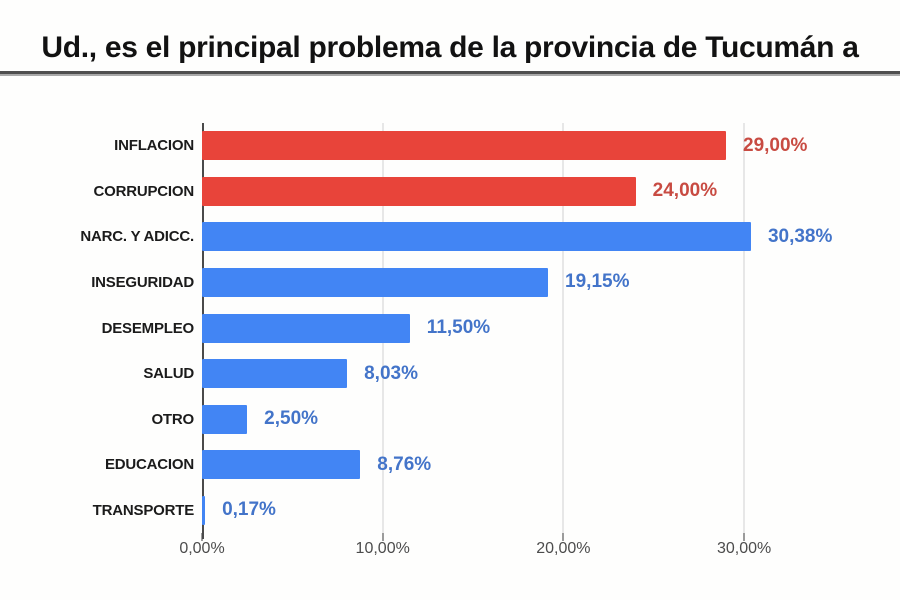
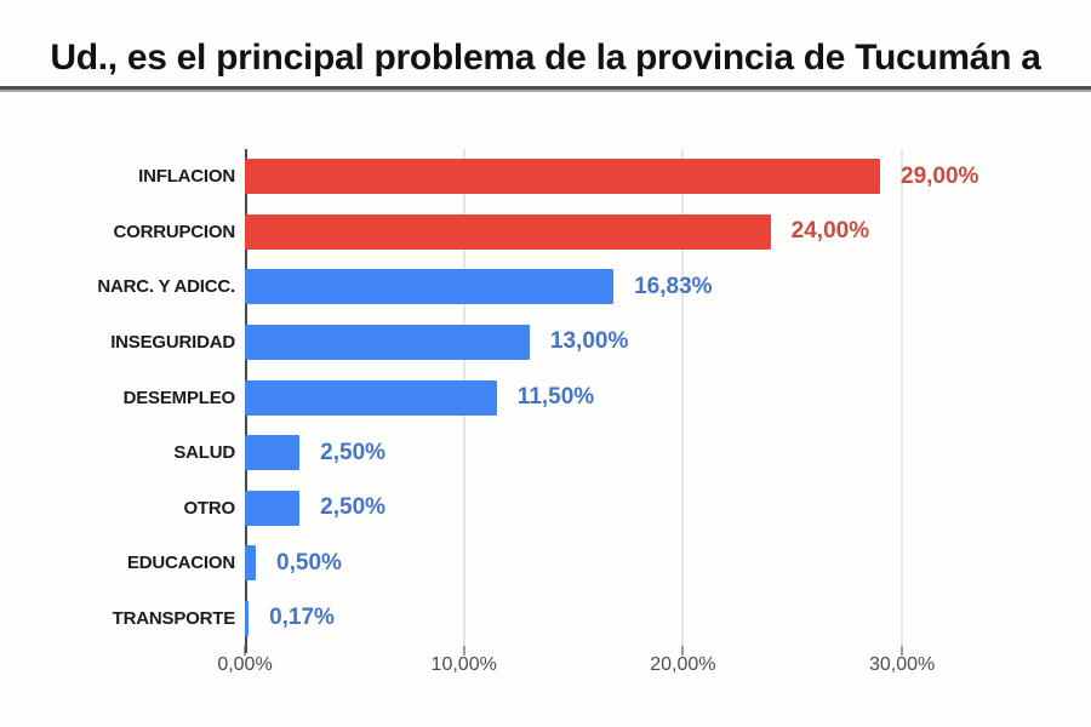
NARC. Y ADICC.: 30,38% -> 16,83%
INSEGURIDAD: 19,15% -> 13,00%
SALUD: 8,03% -> 2,50%
EDUCACION: 8,76% -> 0,50%
